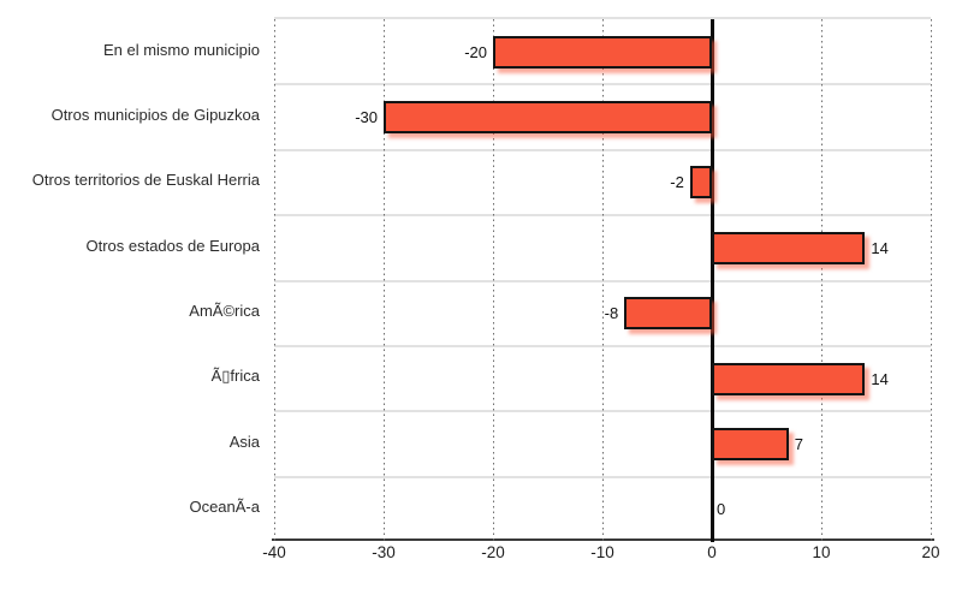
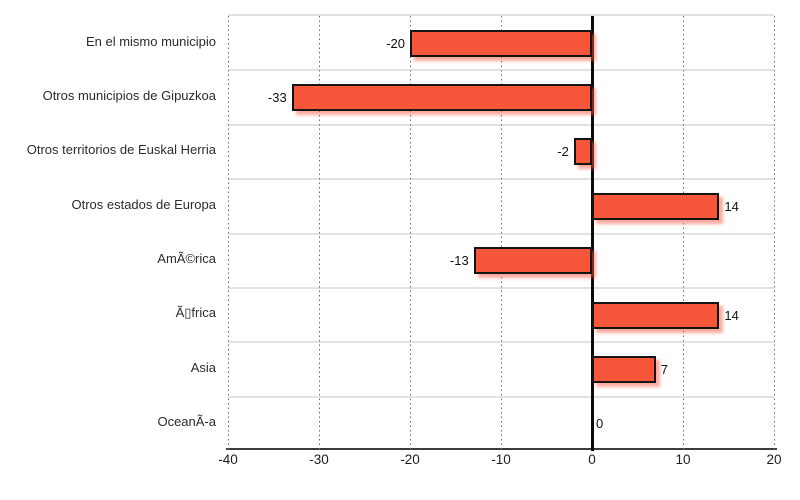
Otros municipios de Gipuzkoa: -30 -> -33
AmÃ©rica: -8 -> -13
